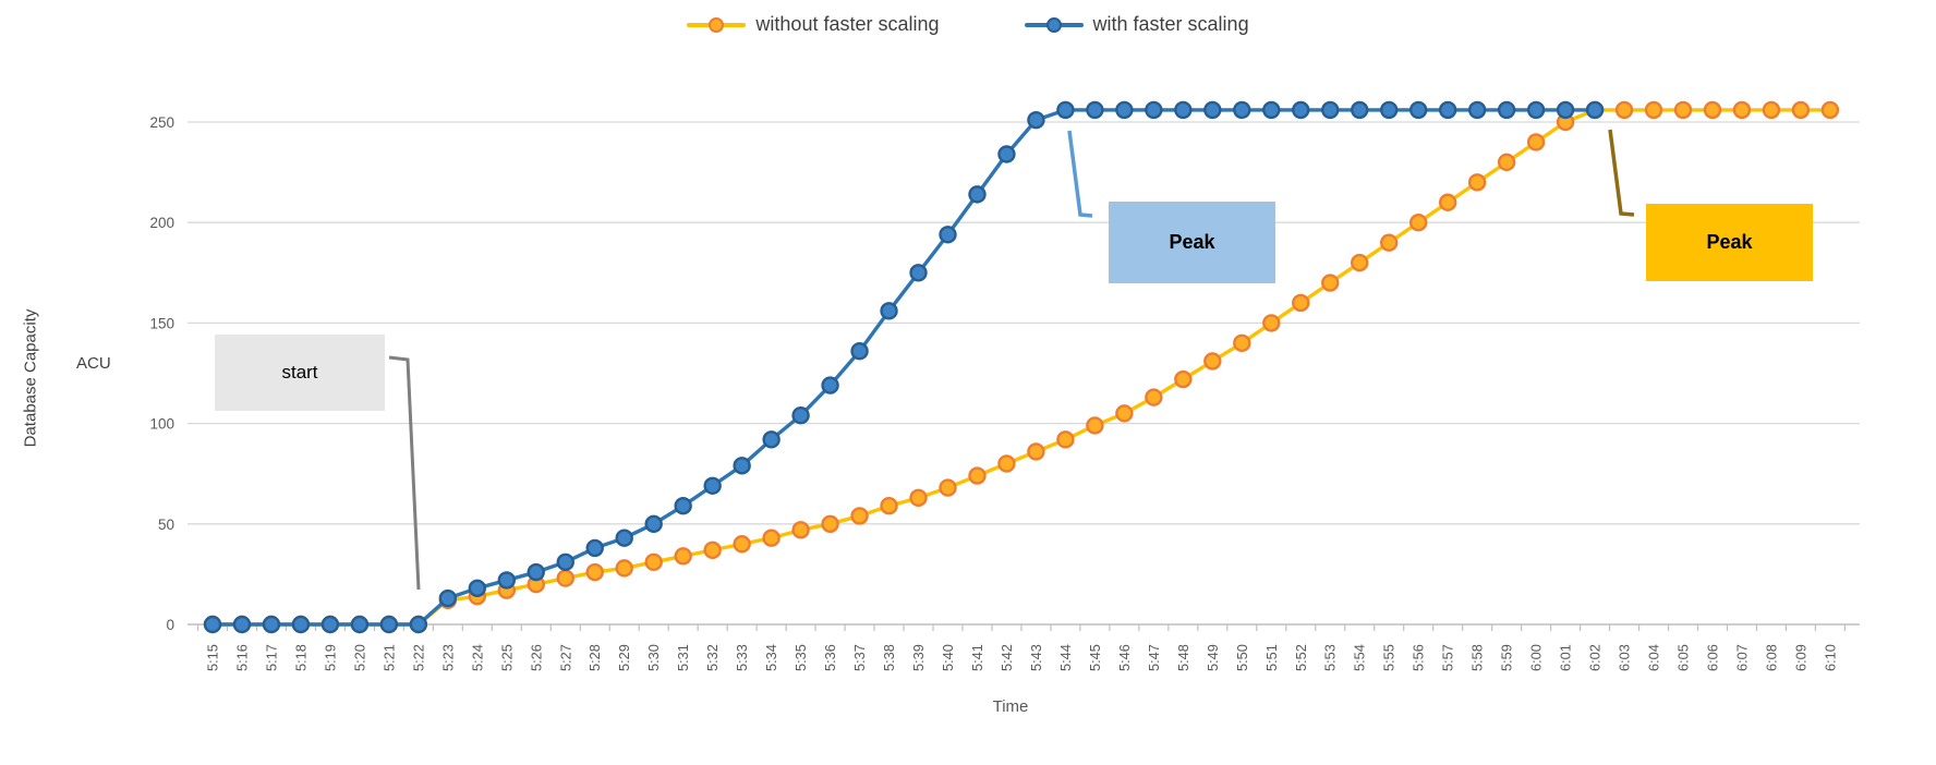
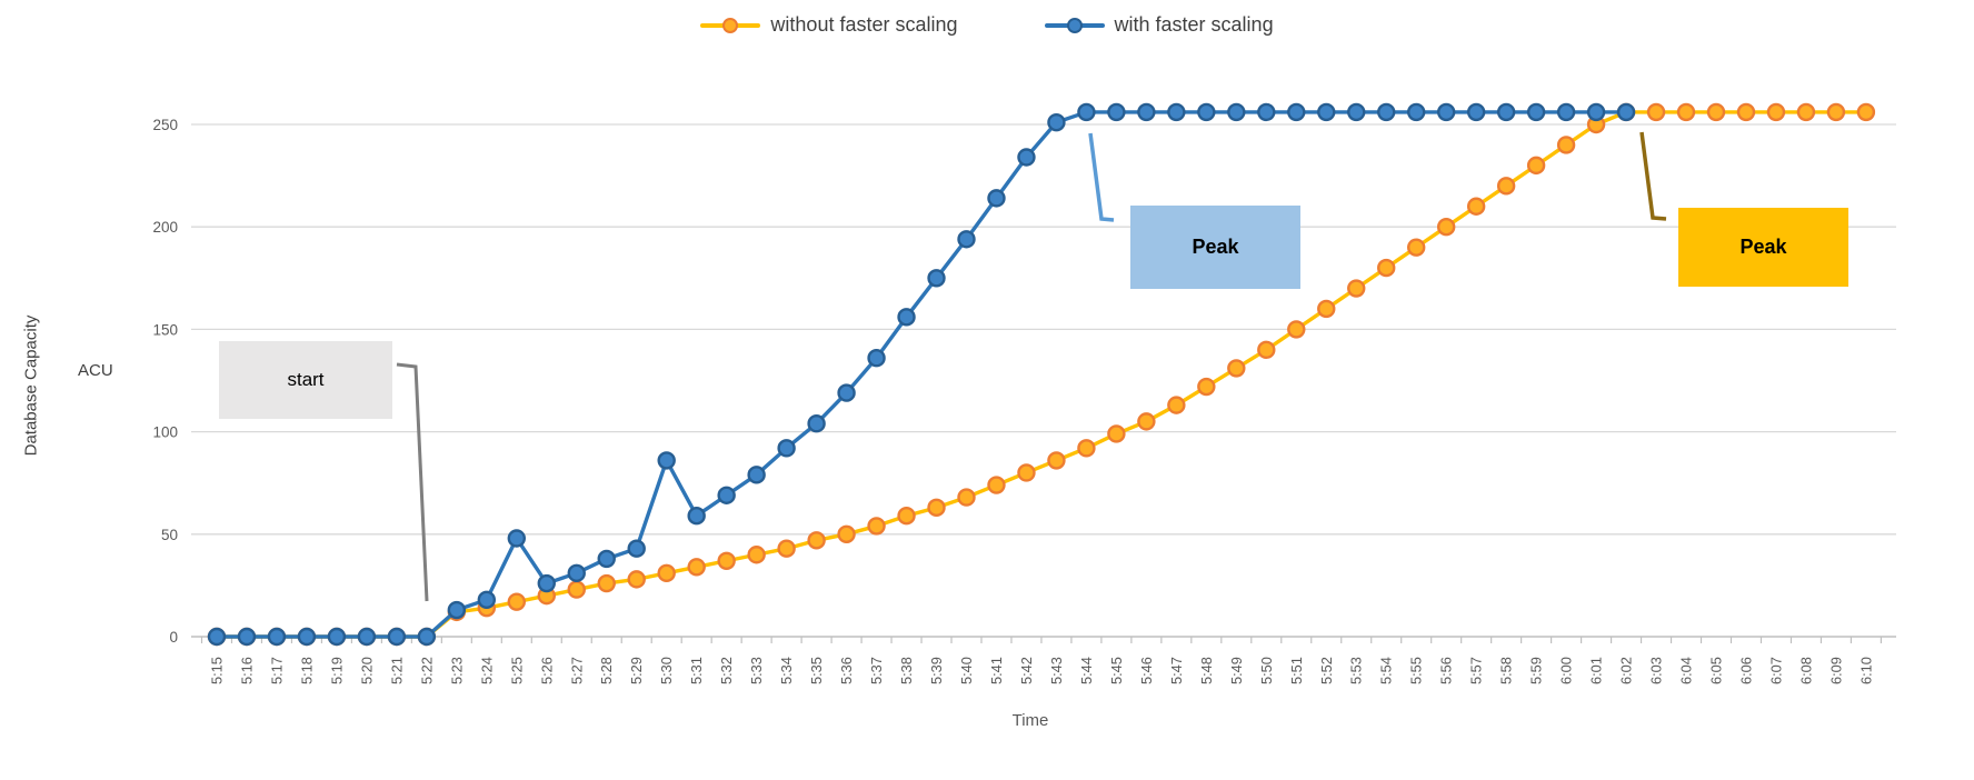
with faster scaling/5:25: 22 -> 48
with faster scaling/5:30: 50 -> 86
